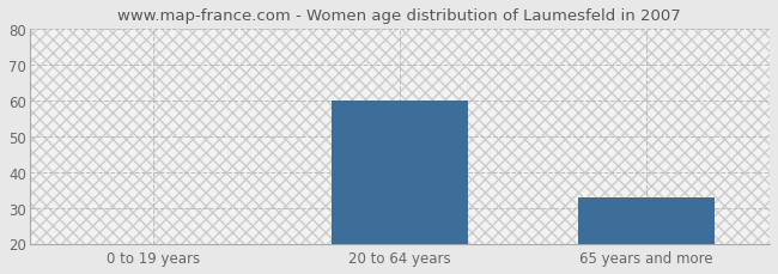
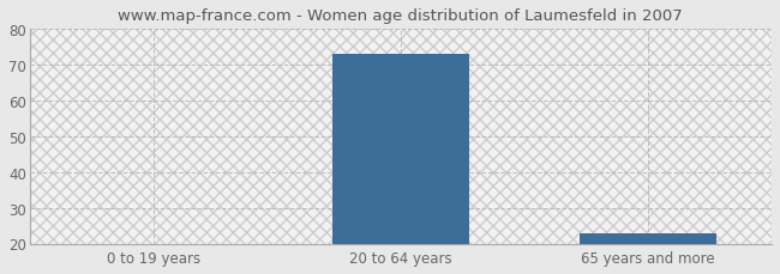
20 to 64 years: 60 -> 73
65 years and more: 33 -> 23
